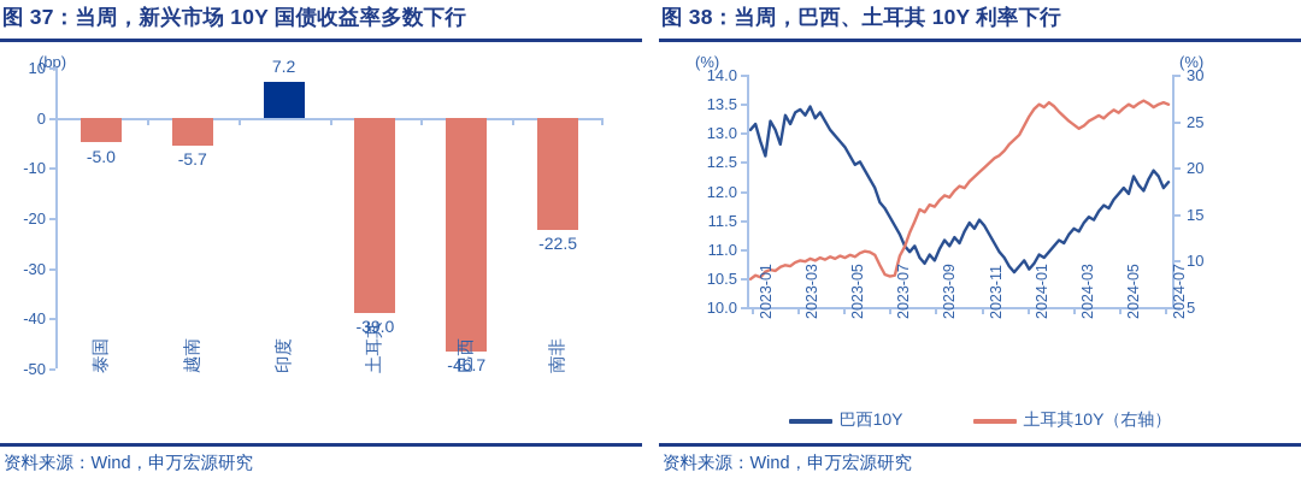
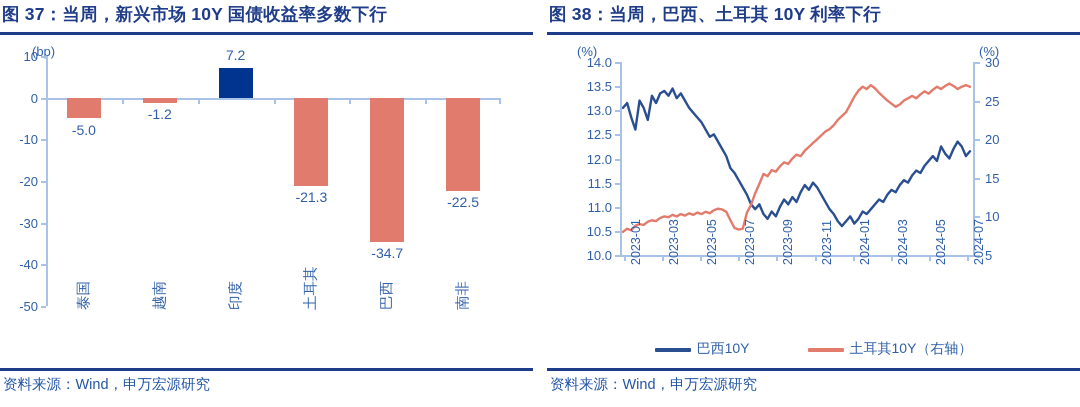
图 37：当周，新兴市场 10Y 国债收益率多数下行/越南: -5.7 -> -1.2
图 37：当周，新兴市场 10Y 国债收益率多数下行/土耳其: -39.0 -> -21.3
图 37：当周，新兴市场 10Y 国债收益率多数下行/巴西: -46.7 -> -34.7
